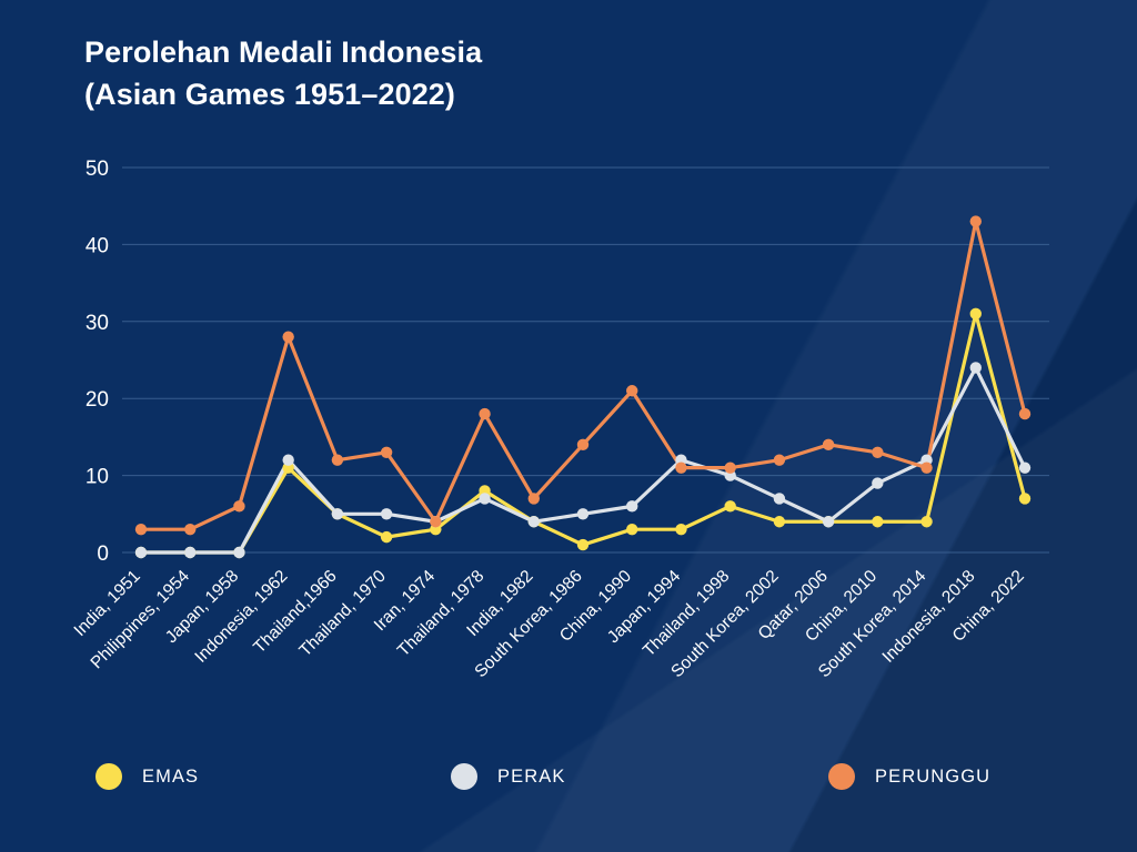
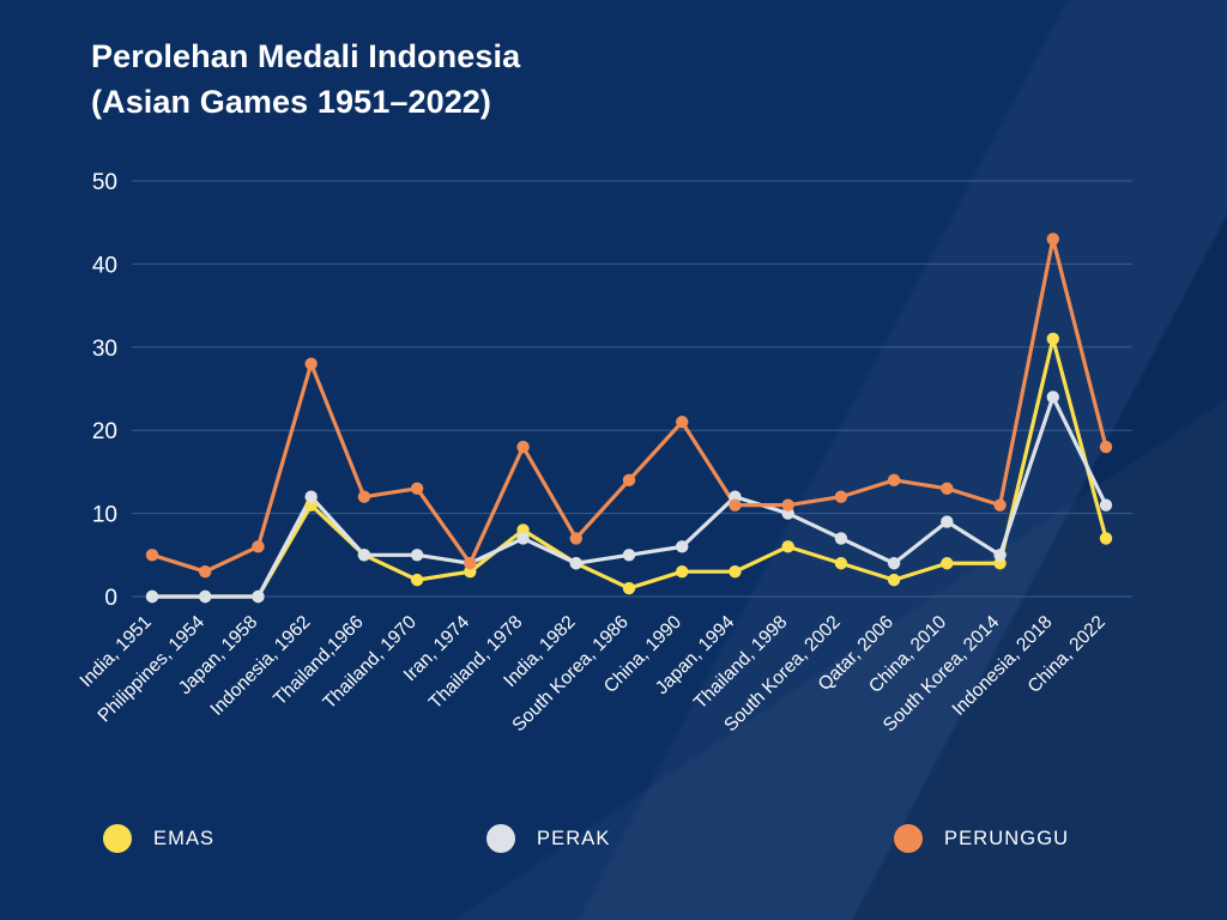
PERUNGGU/India, 1951: 3 -> 5
EMAS/Qatar, 2006: 4 -> 2
PERAK/South Korea, 2014: 12 -> 5
